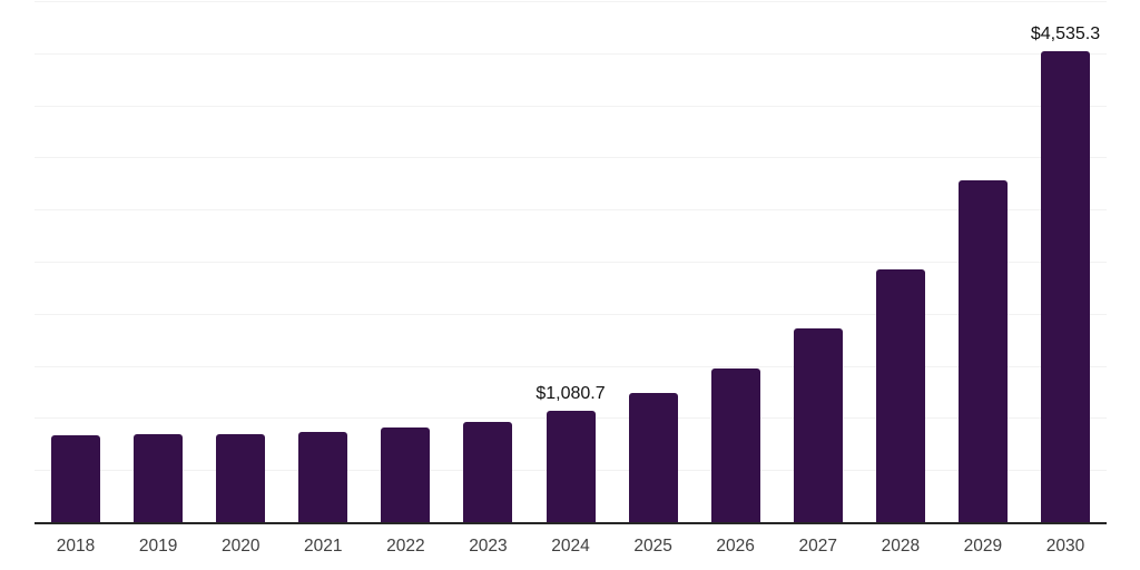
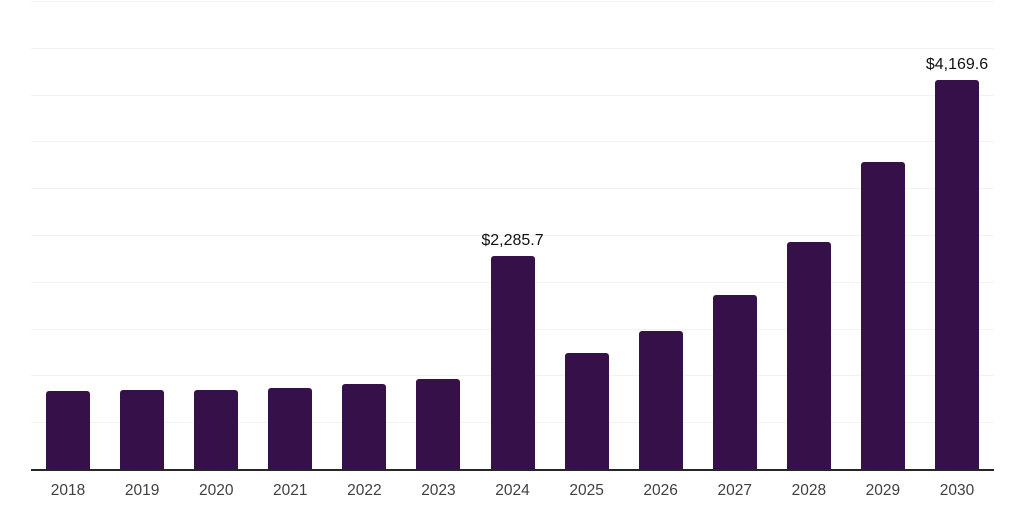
2024: $1,080.7 -> $2,285.7
2030: $4,535.3 -> $4,169.6
